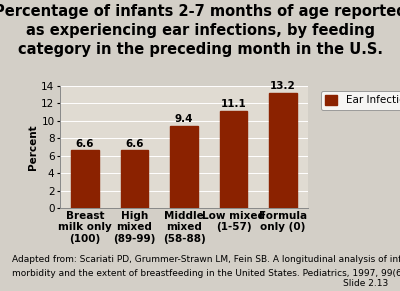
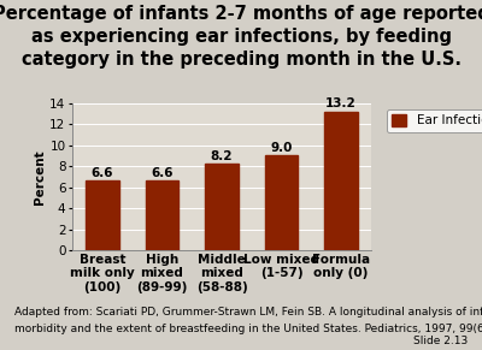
Middle mixed (58-88): 9.4 -> 8.2
Low mixed (1-57): 11.1 -> 9.0
